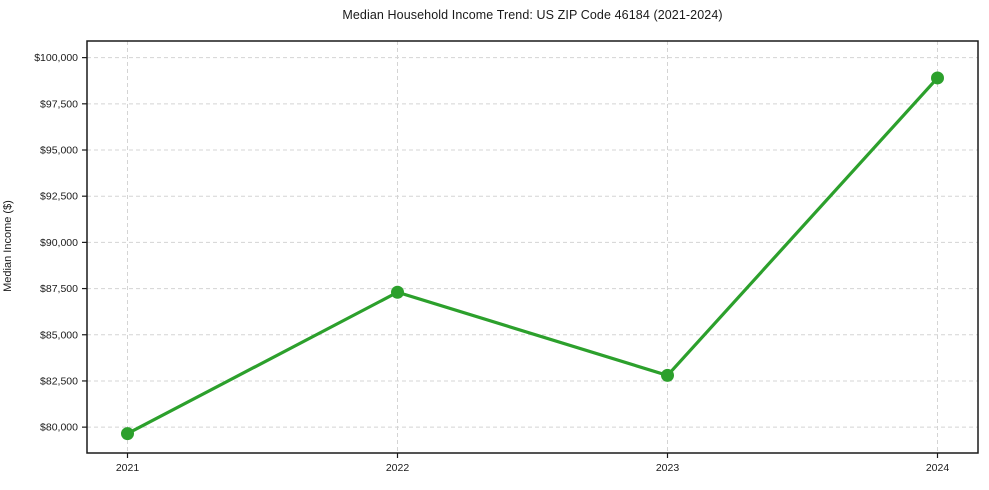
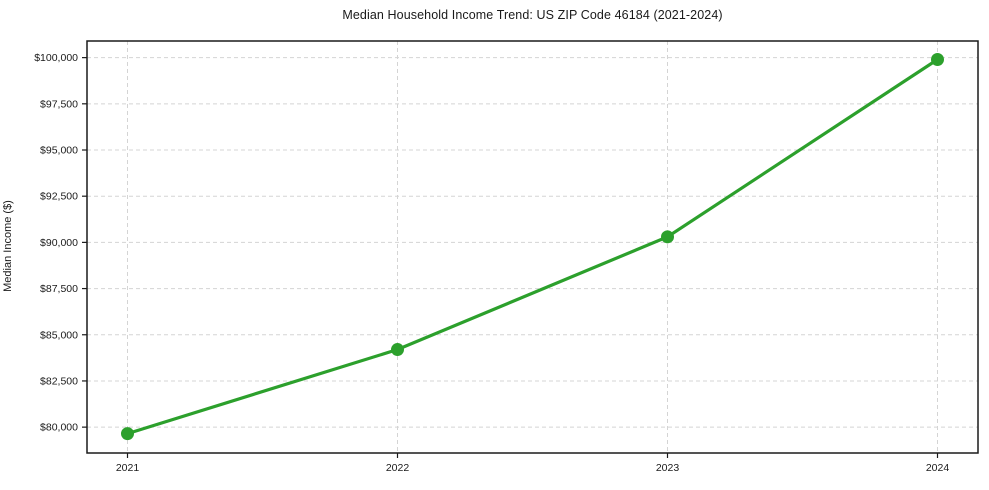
2022: $87300 -> $84200
2023: $82800 -> $90300
2024: $98900 -> $99900
